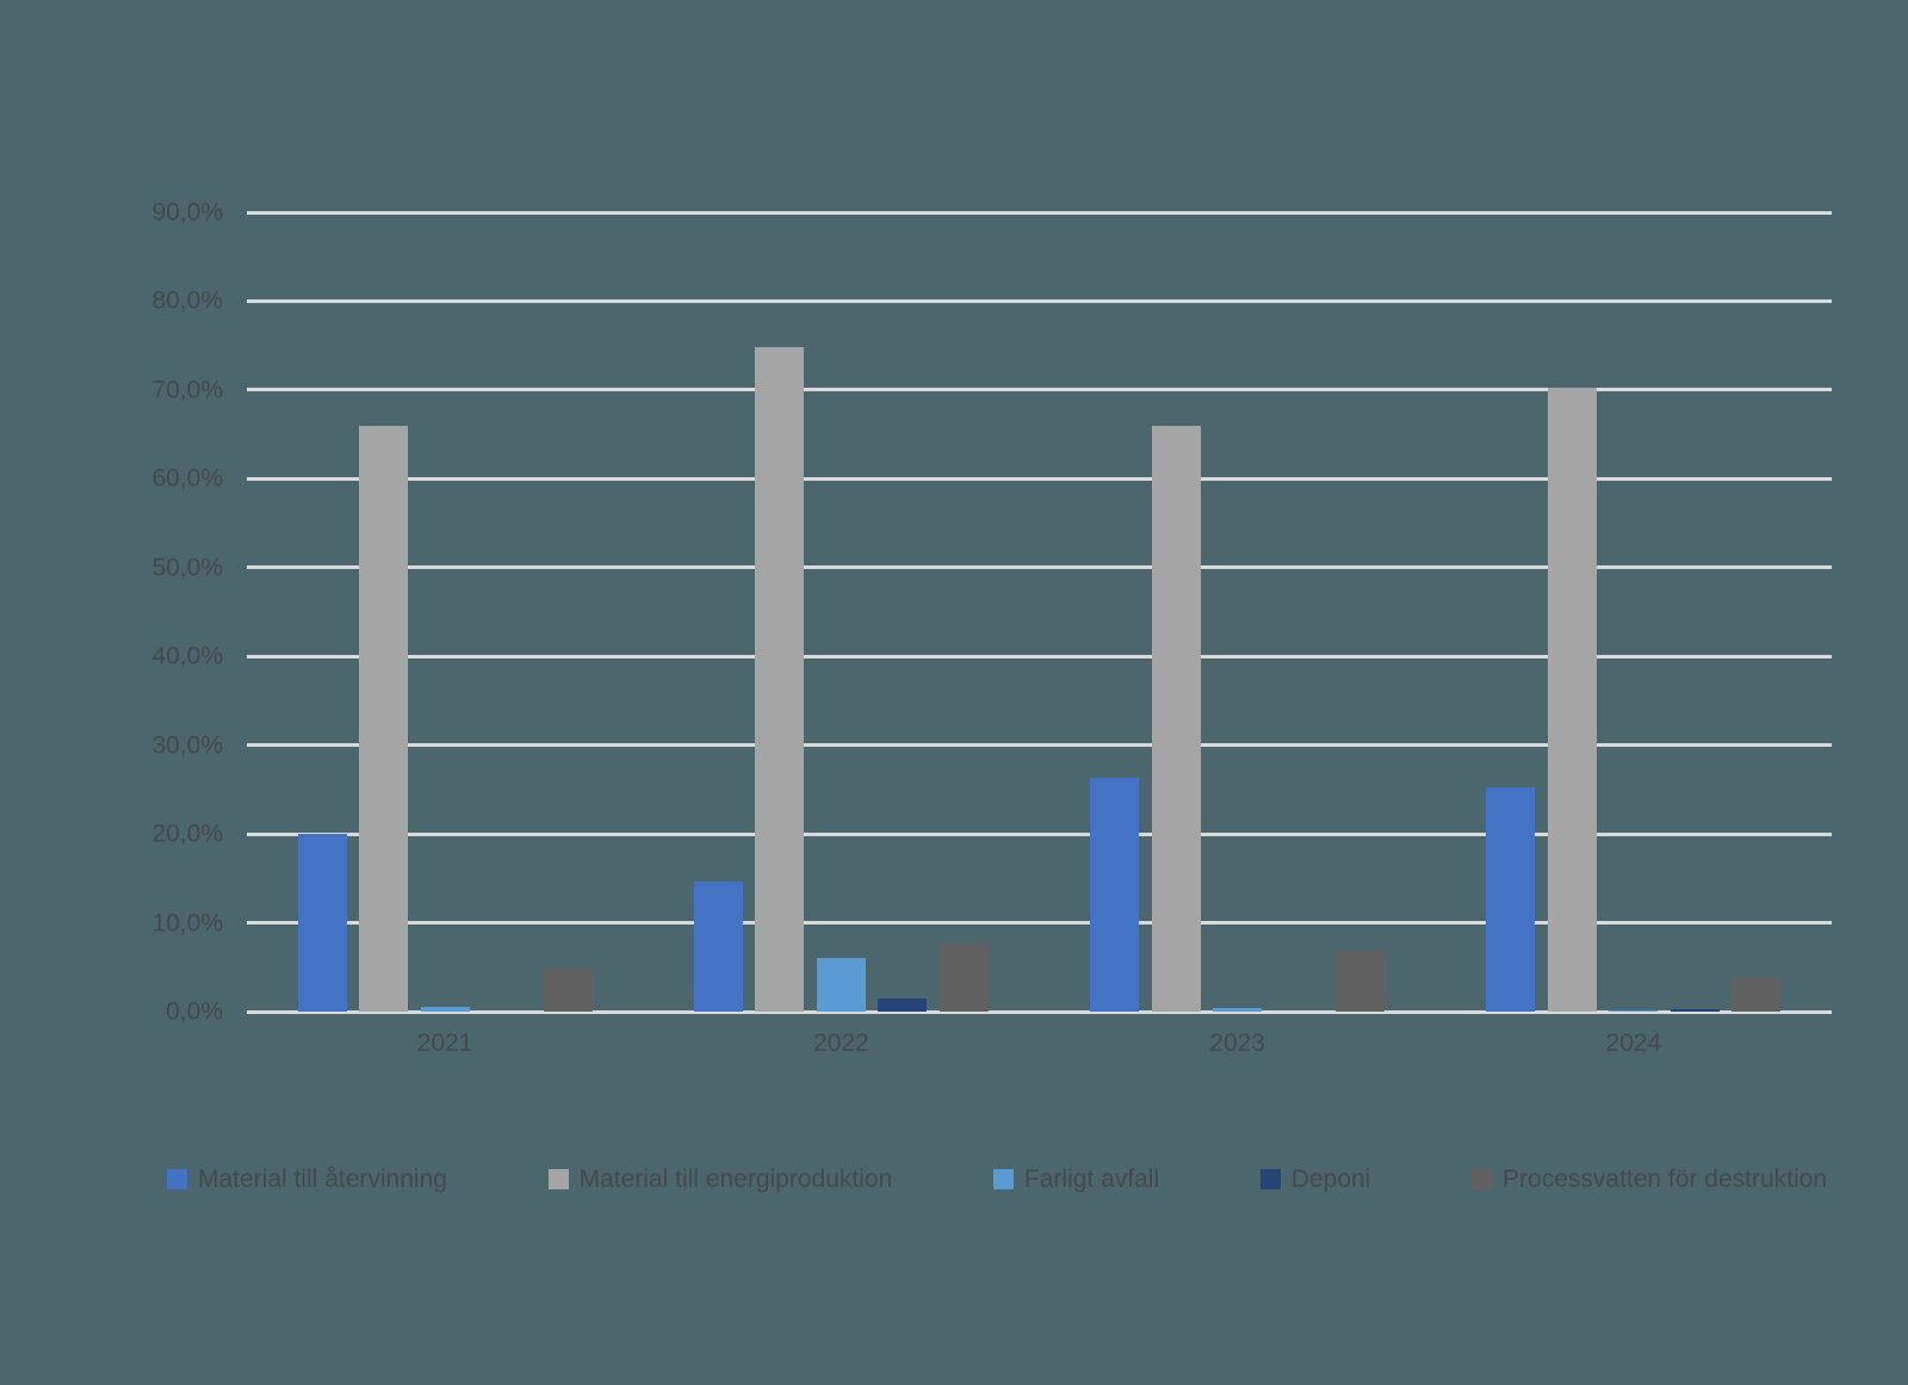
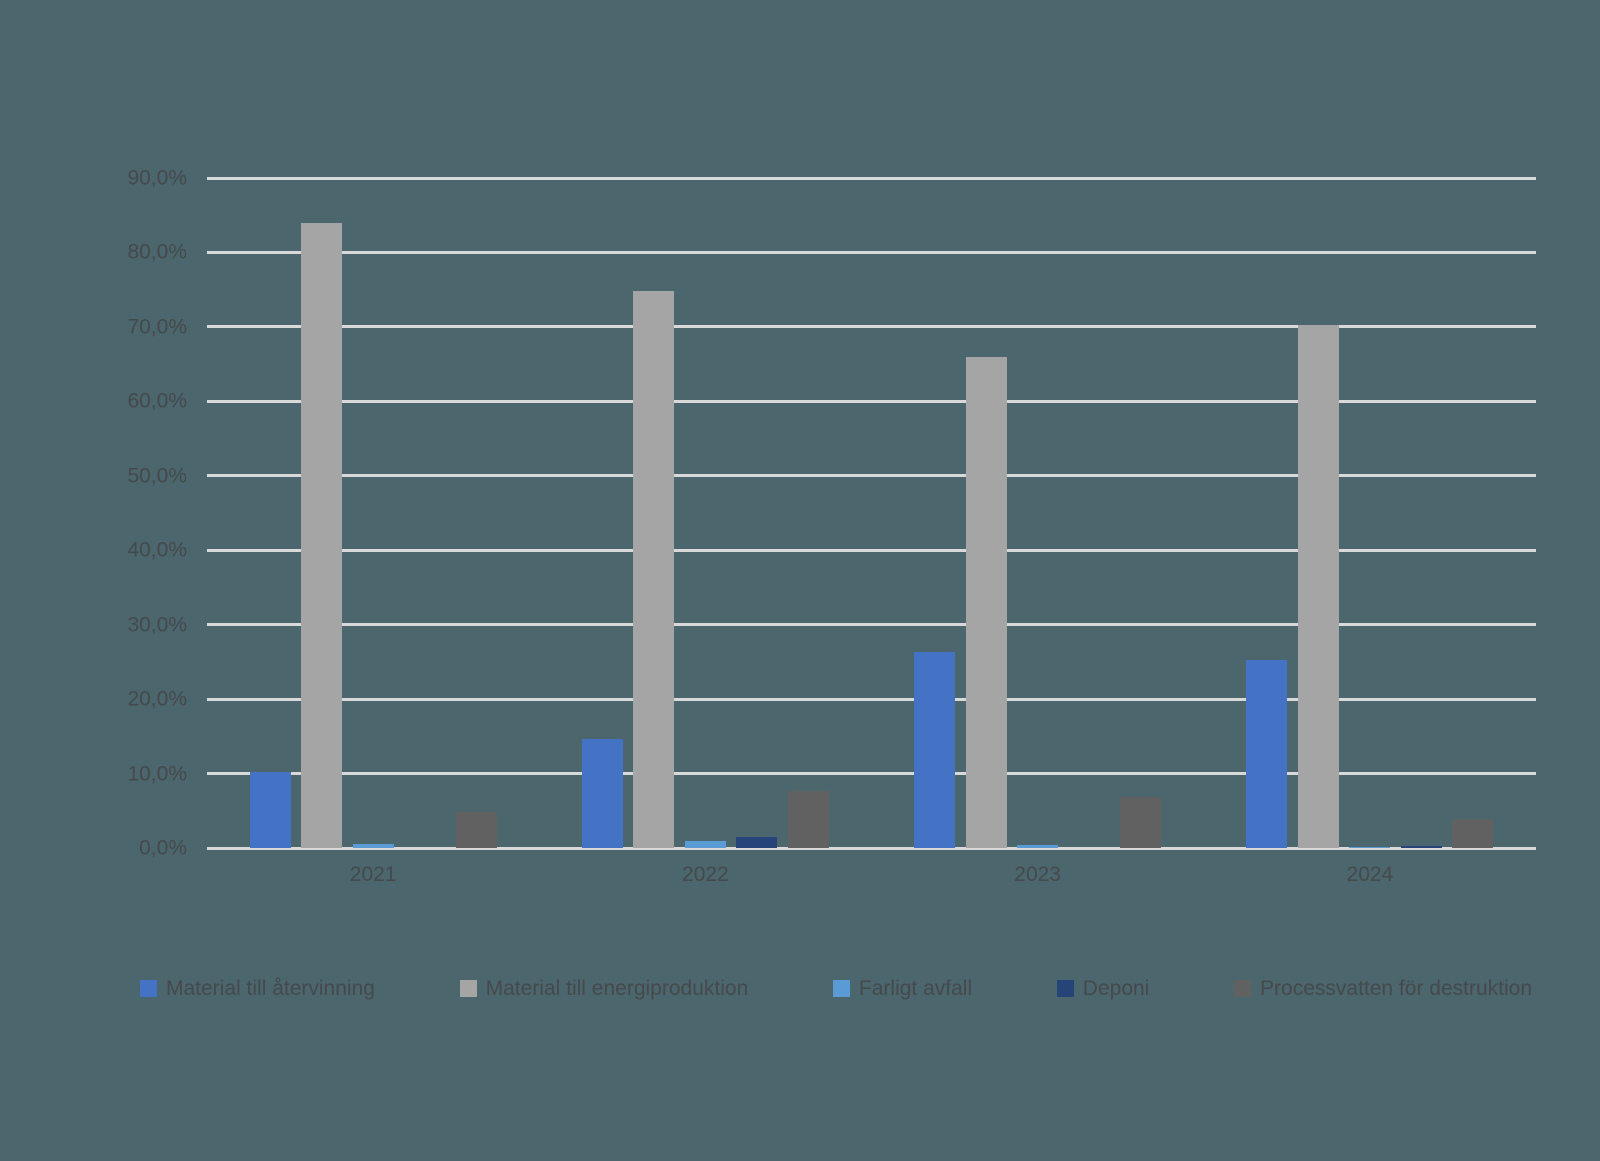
Material till återvinning/2021: 20% -> 10%
Material till energiproduktion/2021: 66% -> 84%
Farligt avfall/2022: 6% -> 1%
